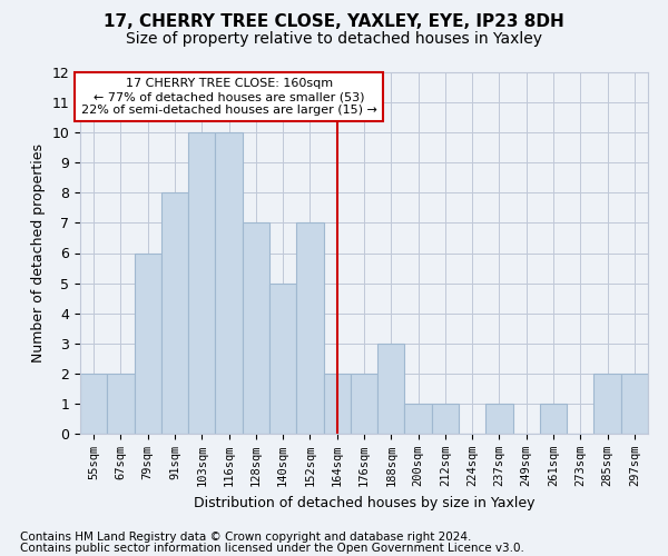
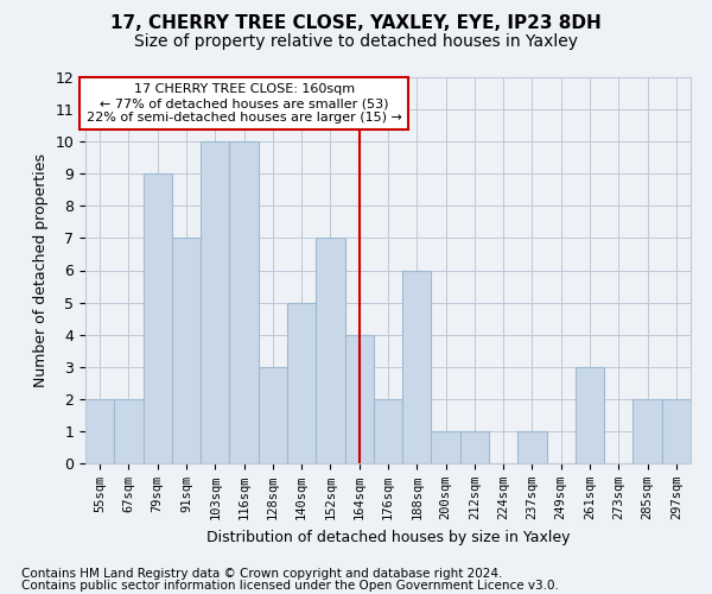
79sqm: 6 -> 9
91sqm: 8 -> 7
128sqm: 7 -> 3
164sqm: 2 -> 4
188sqm: 3 -> 6
261sqm: 1 -> 3
